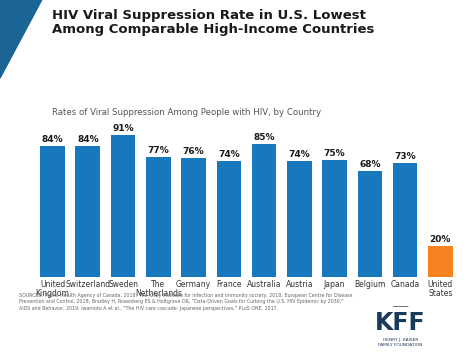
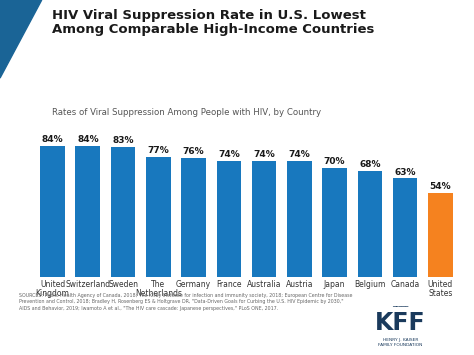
Sweden: 91% -> 83%
Australia: 85% -> 74%
Japan: 75% -> 70%
Canada: 73% -> 63%
United States: 20% -> 54%
